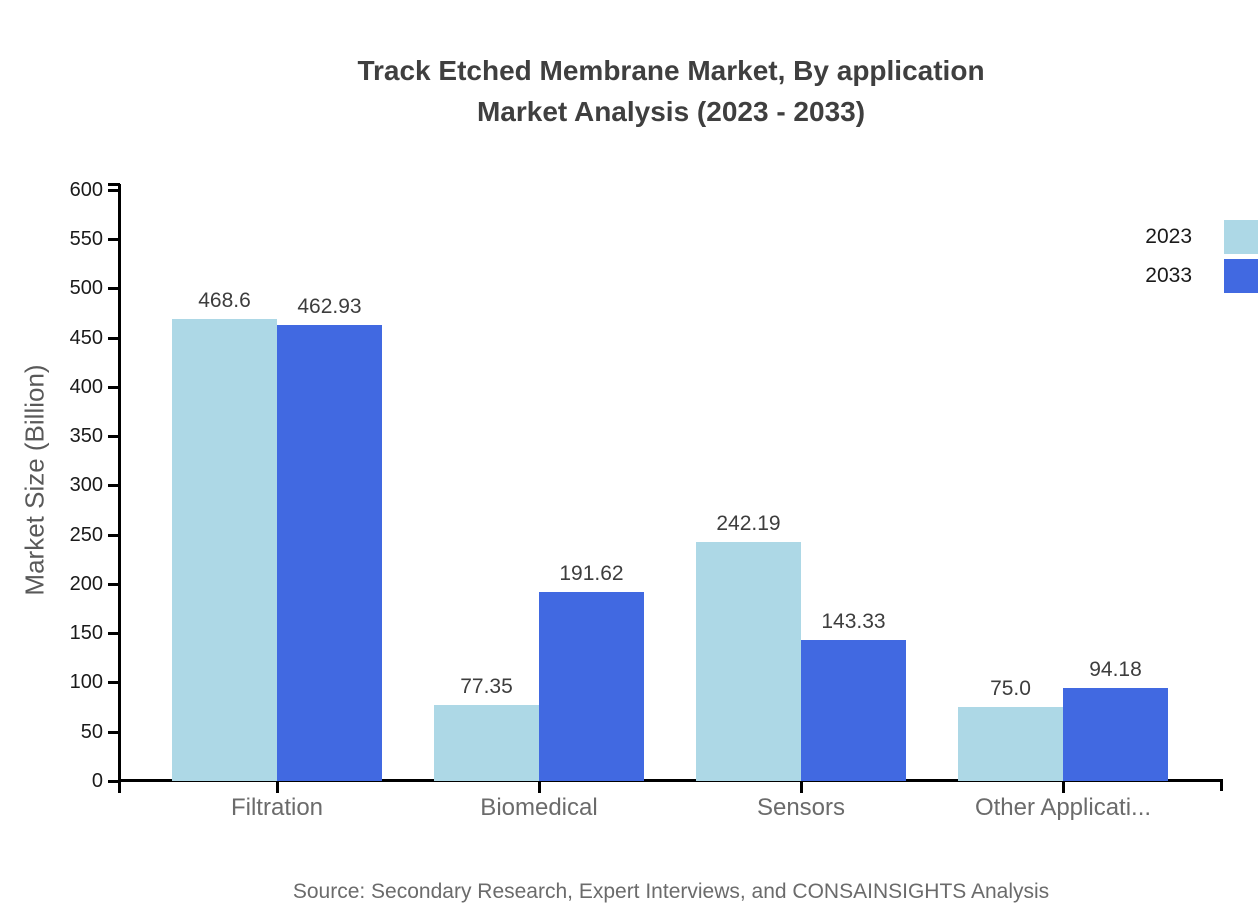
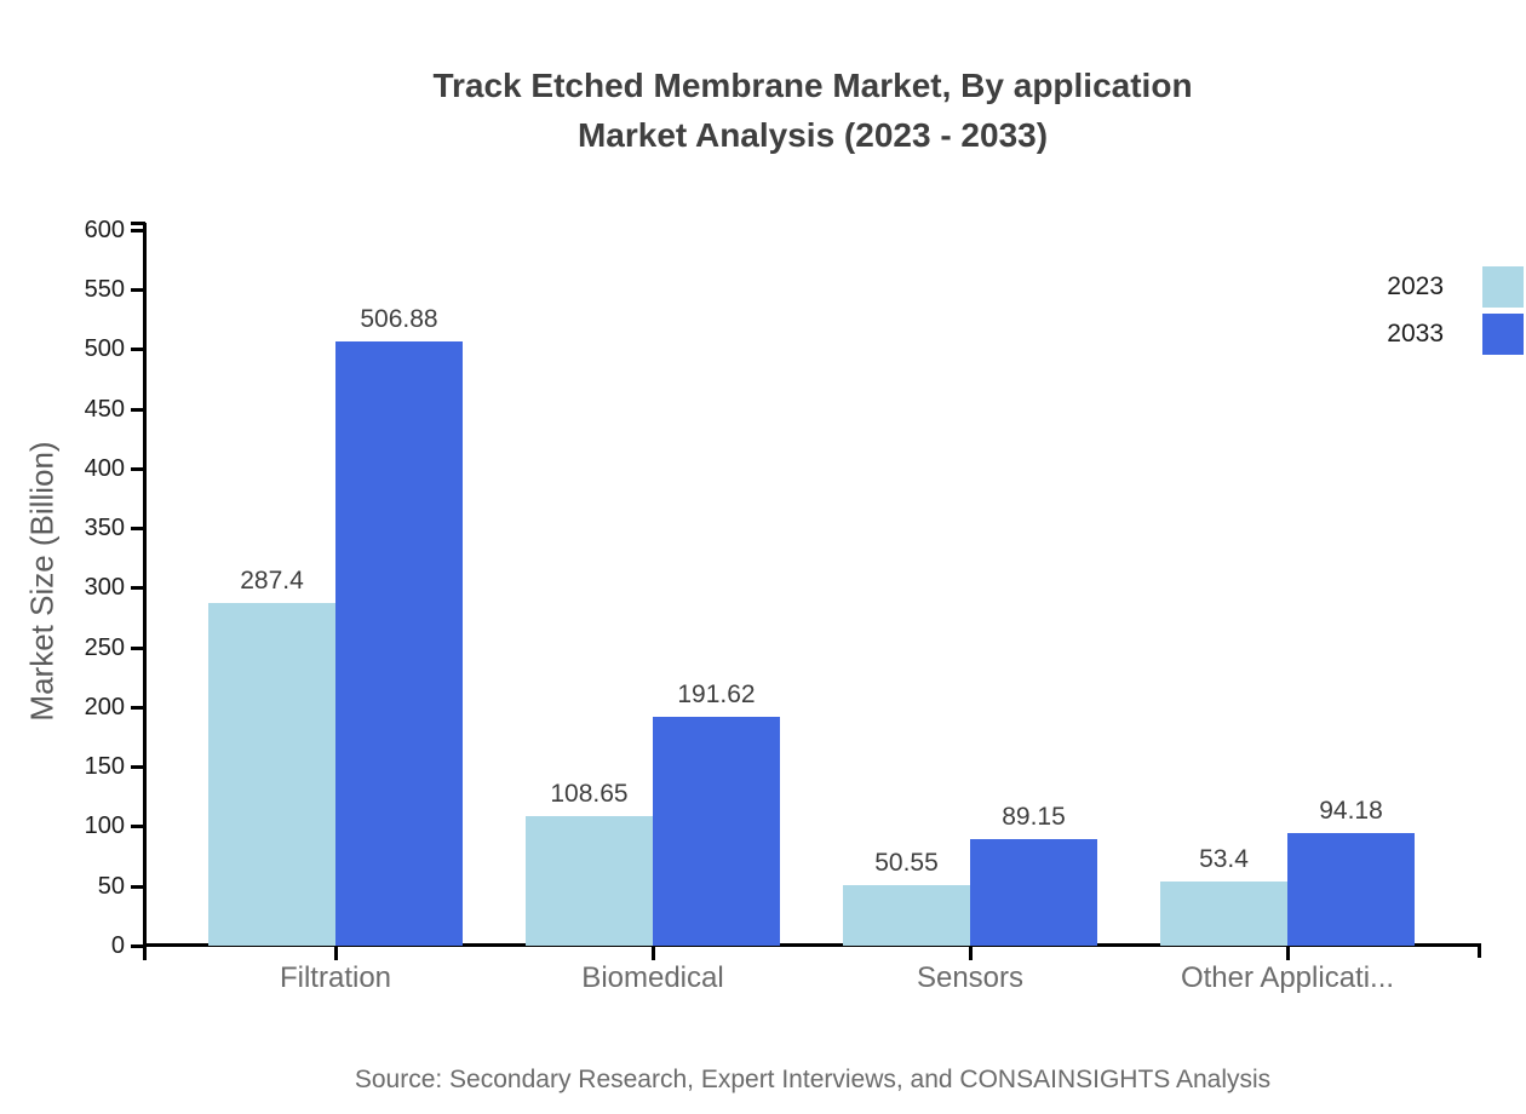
2023/Filtration: 468.6 -> 287.4
2033/Filtration: 462.93 -> 506.88
2023/Biomedical: 77.35 -> 108.65
2023/Sensors: 242.19 -> 50.55
2033/Sensors: 143.33 -> 89.15
2023/Other Applicati...: 75.0 -> 53.4
